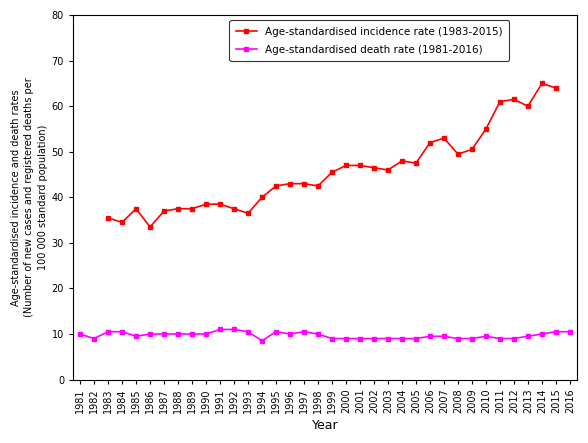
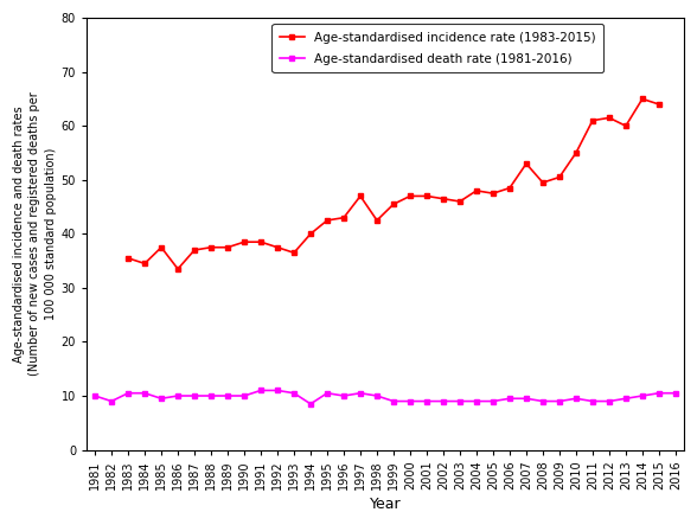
Age-standardised incidence rate (1983-2015)/1997: 43.0 -> 47.0
Age-standardised incidence rate (1983-2015)/2006: 52.0 -> 48.5
